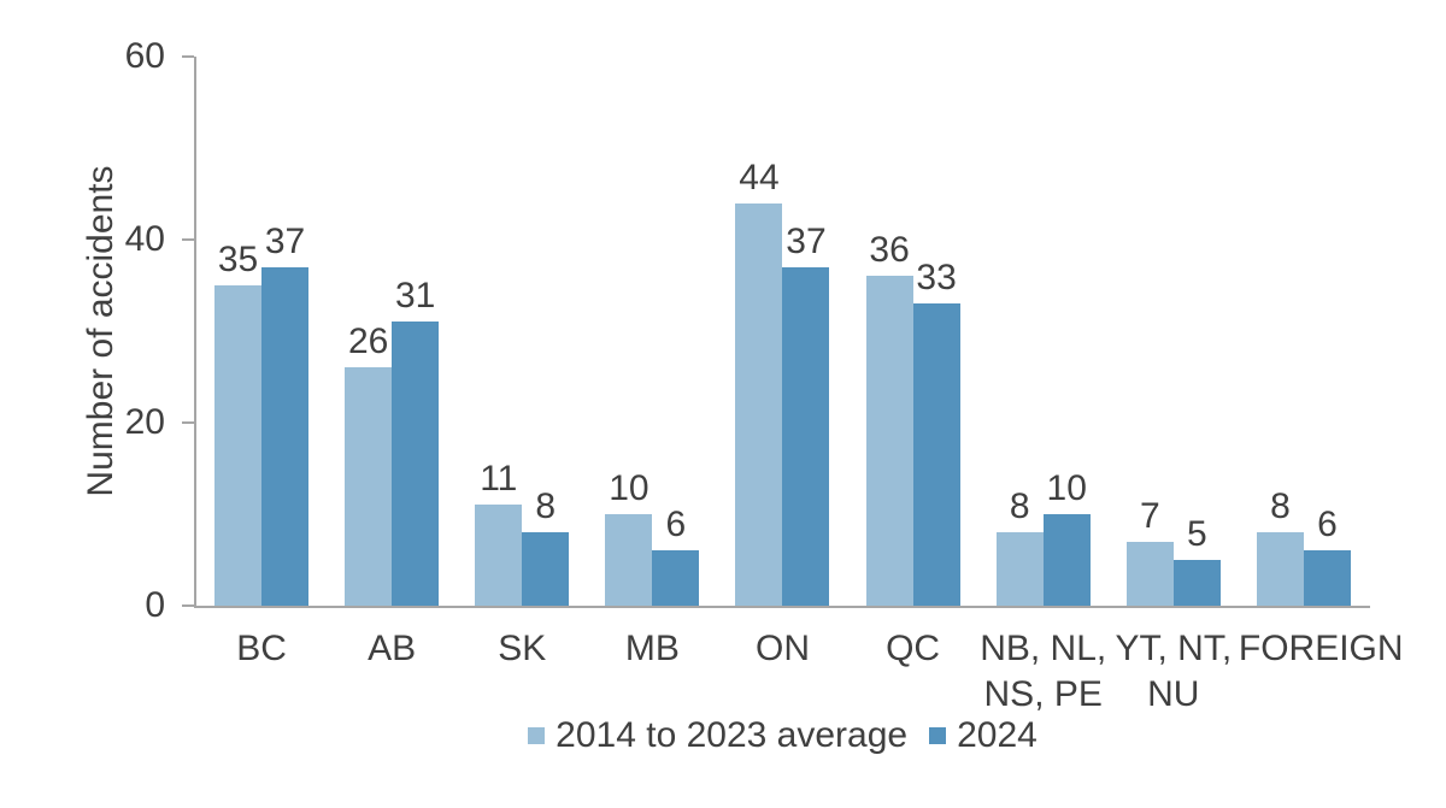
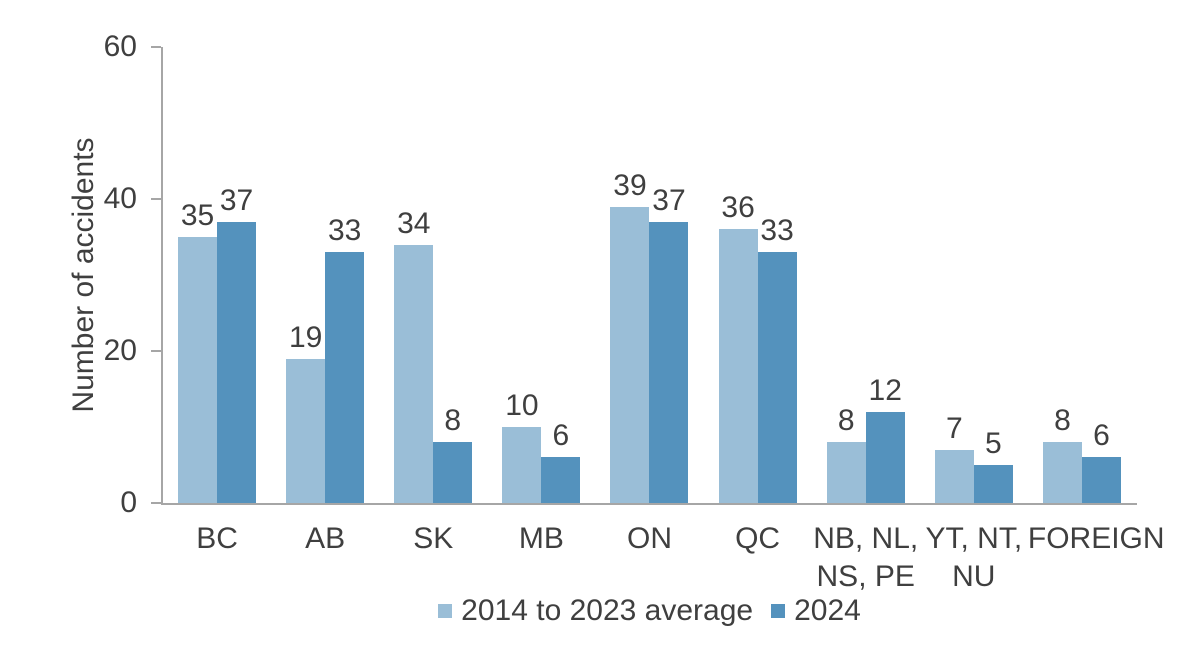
2014 to 2023 average/AB: 26 -> 19
2024/AB: 31 -> 33
2014 to 2023 average/SK: 11 -> 34
2014 to 2023 average/ON: 44 -> 39
2024/NB, NL, NS, PE: 10 -> 12
